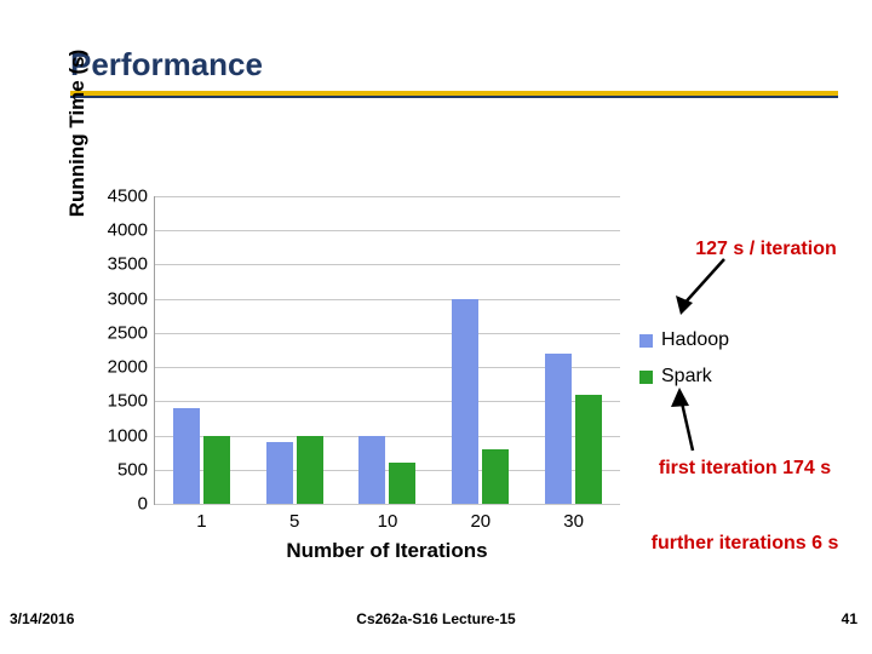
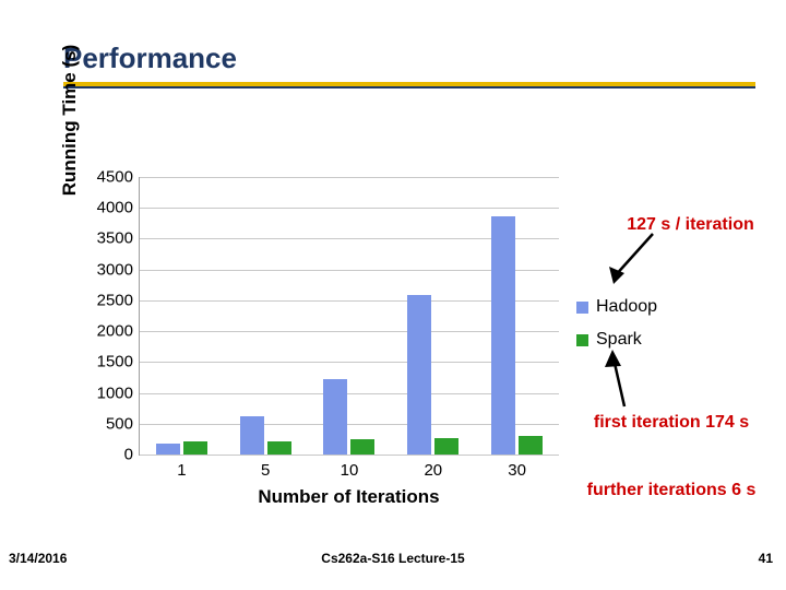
Hadoop/1: 1400 -> 200
Spark/1: 1000 -> 200
Hadoop/5: 900 -> 600
Spark/5: 1000 -> 200
Hadoop/10: 1000 -> 1200
Spark/10: 600 -> 200
Hadoop/20: 3000 -> 2600
Spark/20: 800 -> 300
Hadoop/30: 2200 -> 3900
Spark/30: 1600 -> 300
